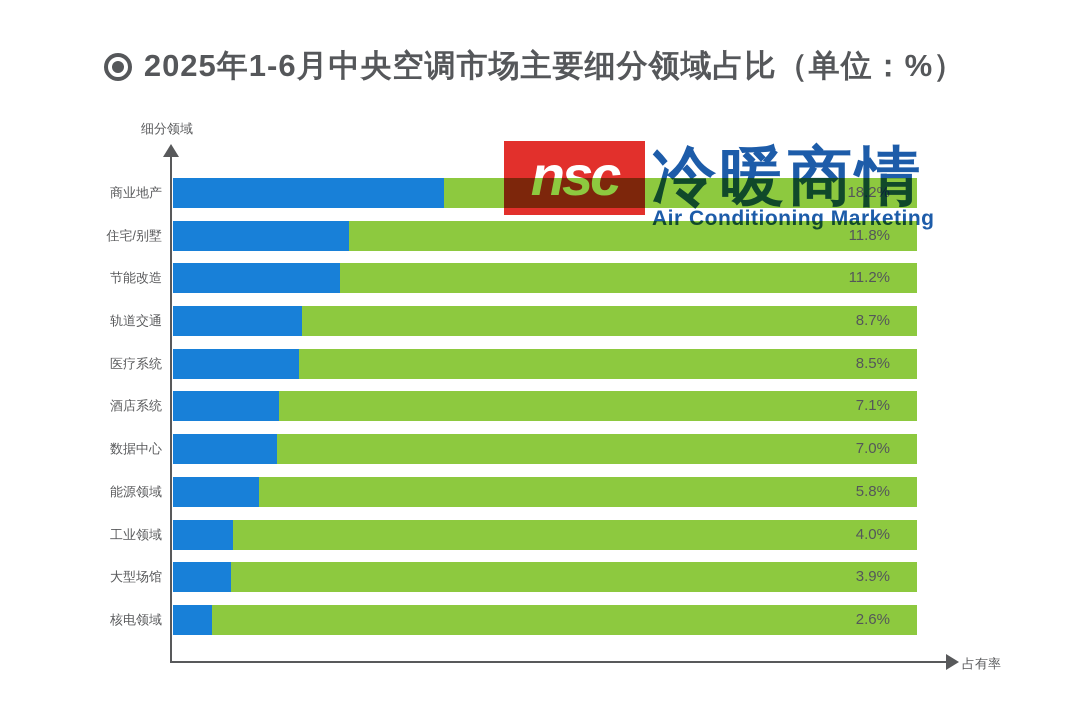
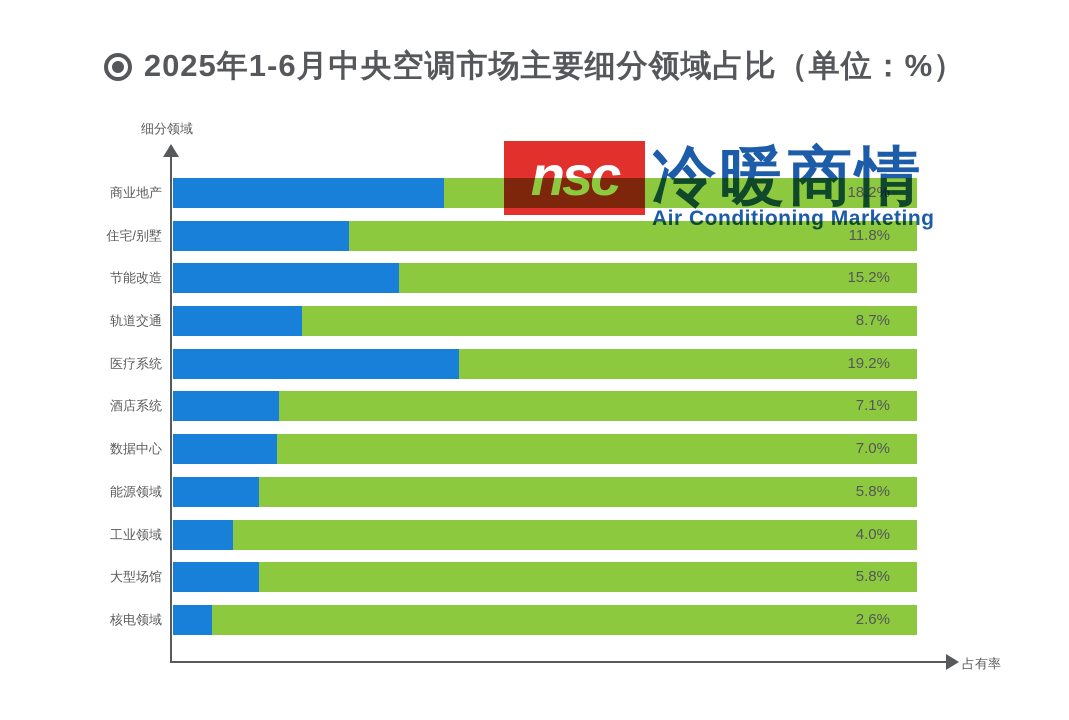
节能改造: 11.2% -> 15.2%
医疗系统: 8.5% -> 19.2%
大型场馆: 3.9% -> 5.8%
